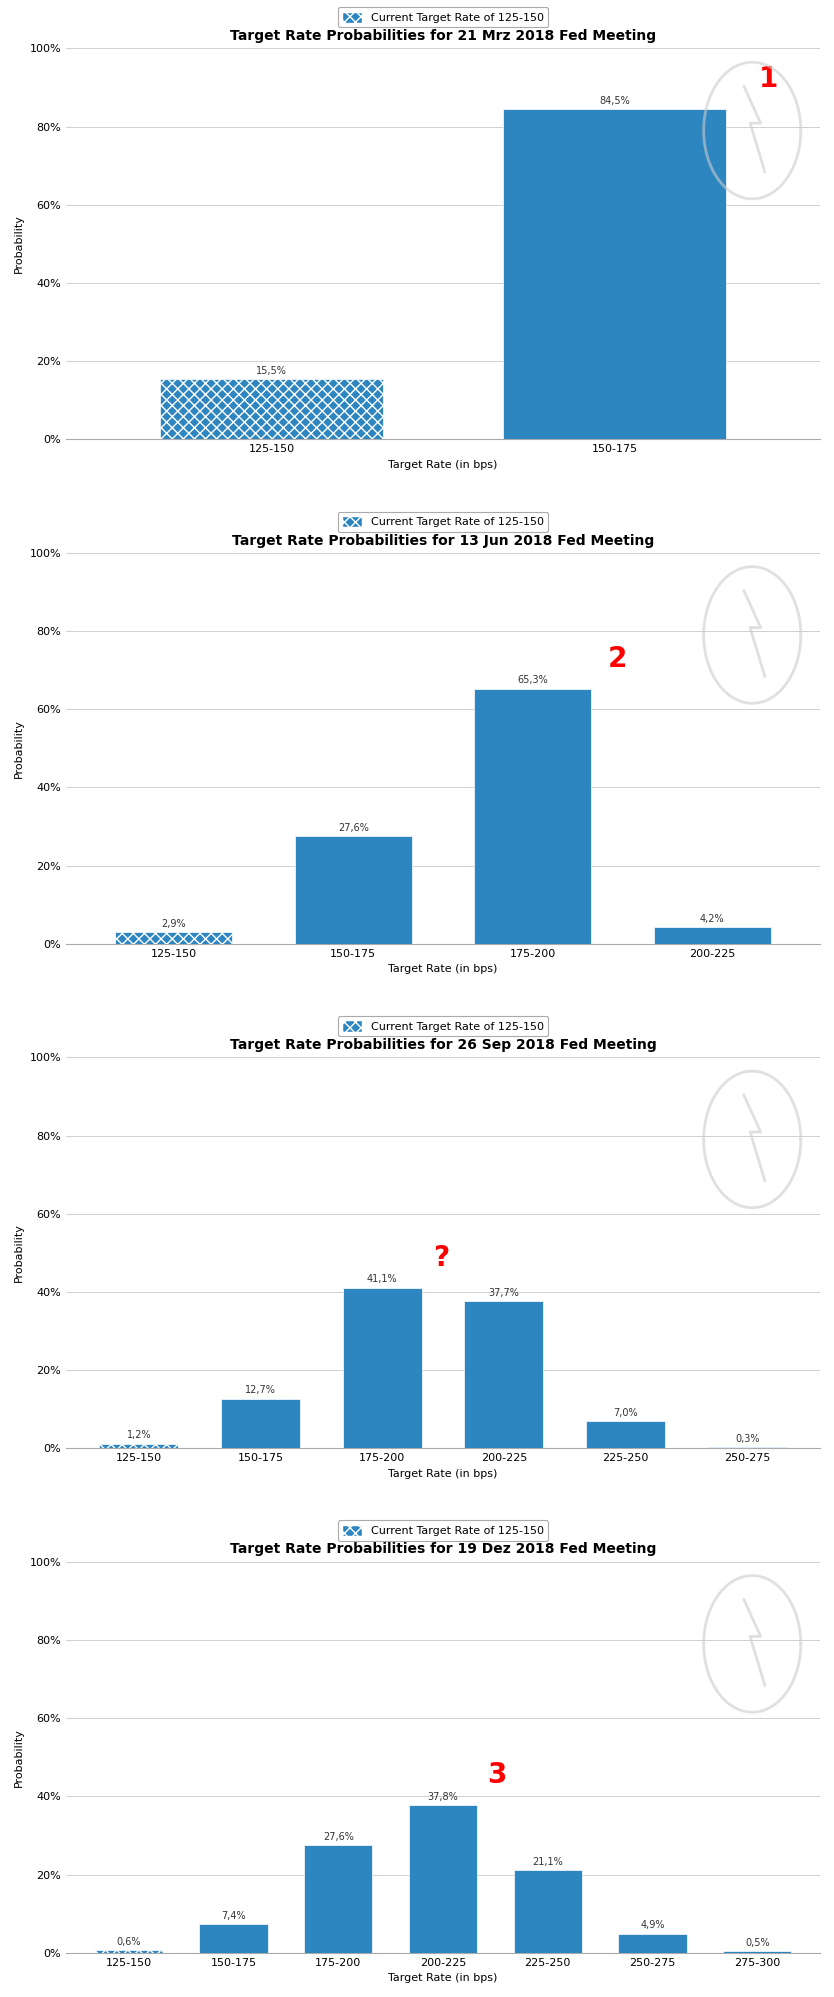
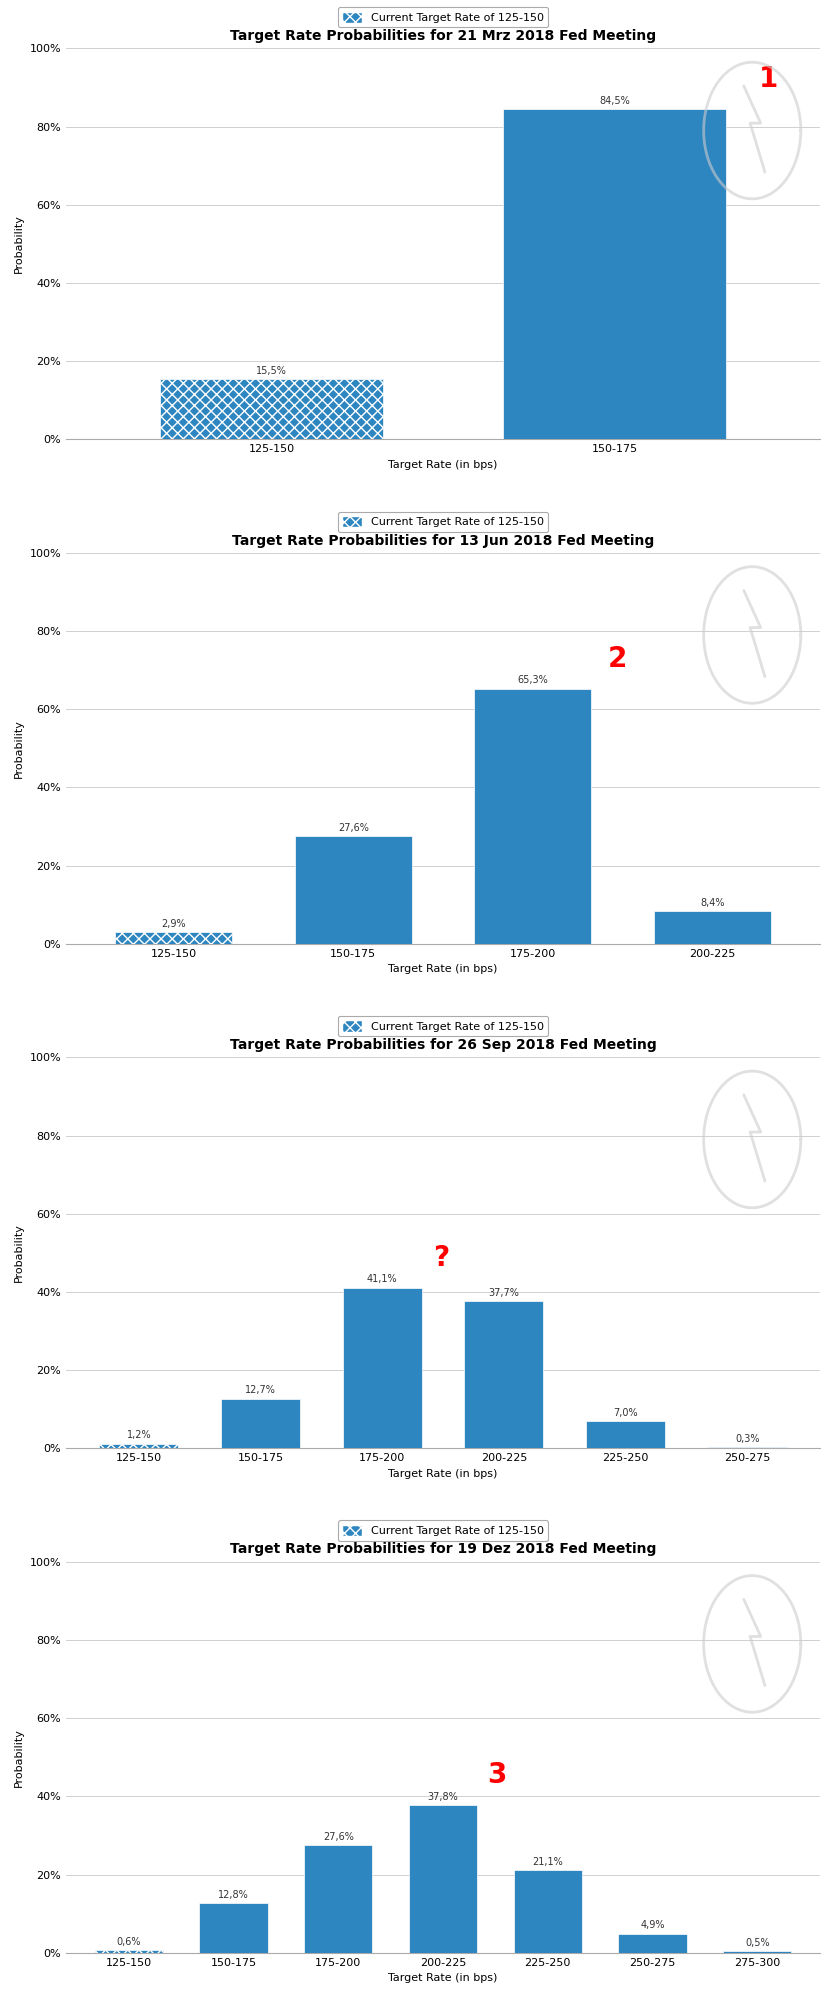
Target Rate Probabilities for 13 Jun 2018 Fed Meeting/200-225: 4,2% -> 8,4%
Target Rate Probabilities for 19 Dez 2018 Fed Meeting/150-175: 7,4% -> 12,8%
